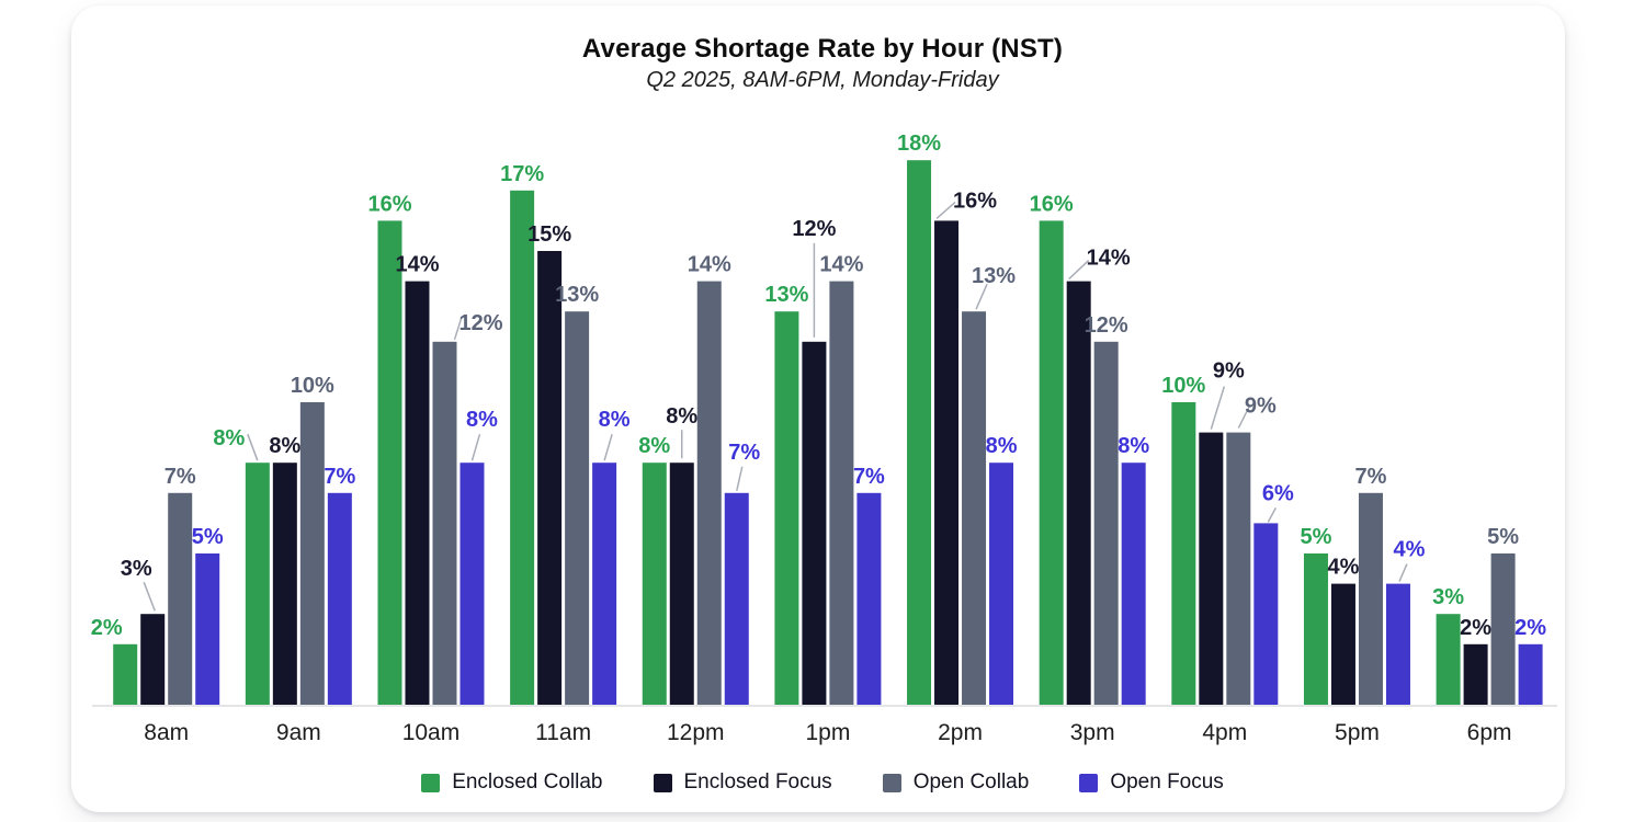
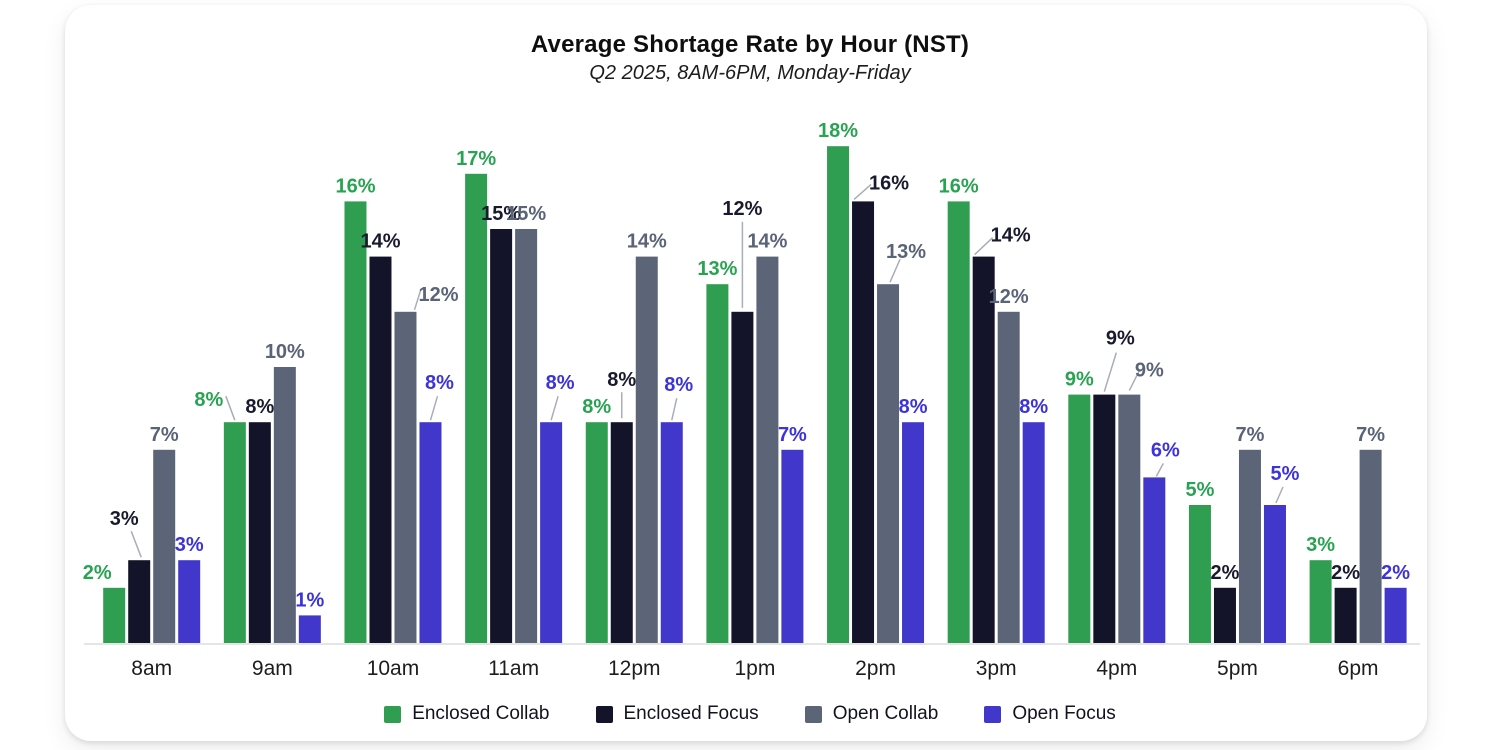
Open Focus/8am: 5% -> 3%
Open Focus/9am: 7% -> 1%
Open Collab/11am: 13% -> 15%
Open Focus/12pm: 7% -> 8%
Enclosed Collab/4pm: 10% -> 9%
Enclosed Focus/5pm: 4% -> 2%
Open Focus/5pm: 4% -> 5%
Open Collab/6pm: 5% -> 7%
